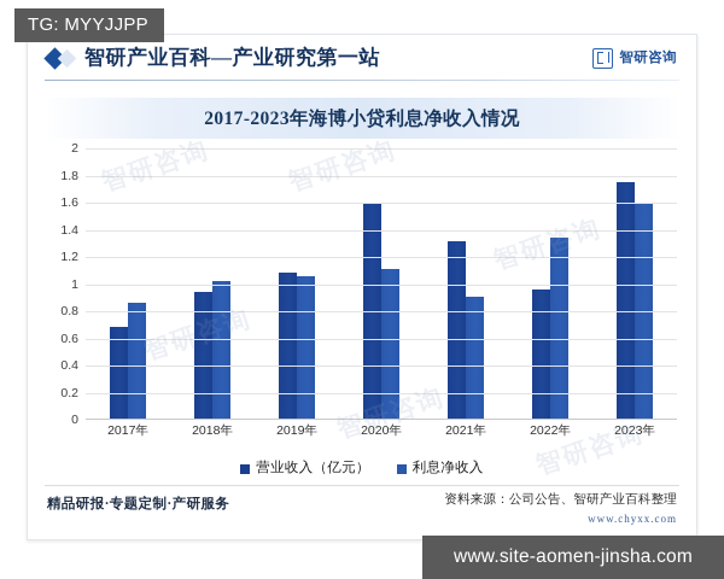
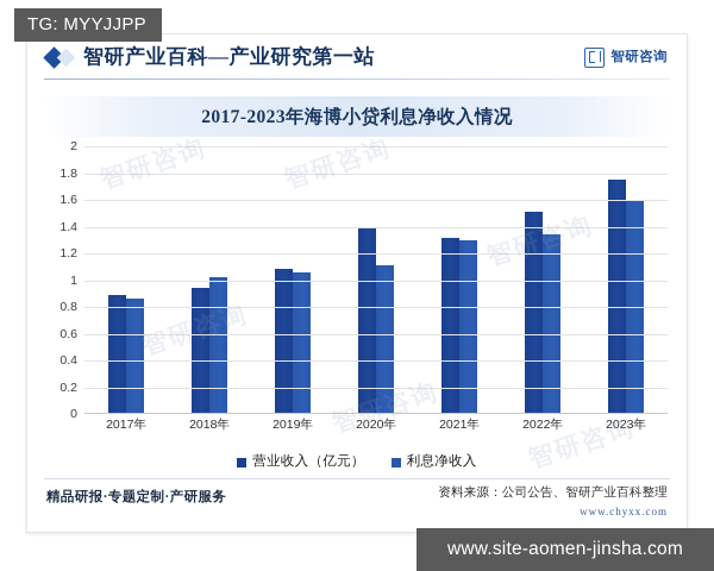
营业收入（亿元）/2017年: 0.68 -> 0.88
营业收入（亿元）/2020年: 1.58 -> 1.38
利息净收入/2021年: 0.90 -> 1.29
营业收入（亿元）/2022年: 0.95 -> 1.50
